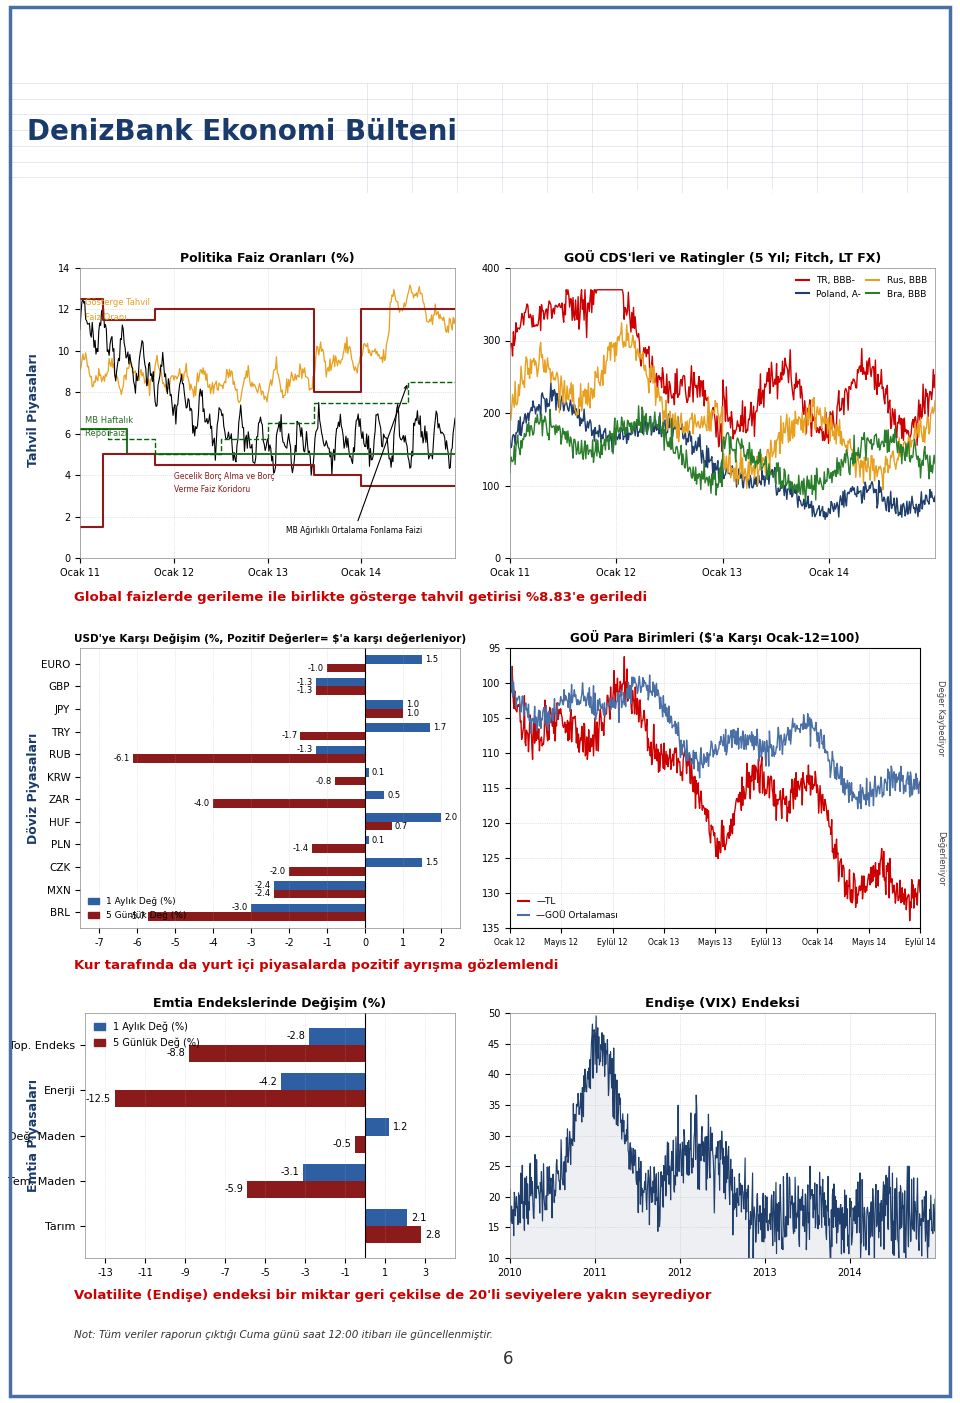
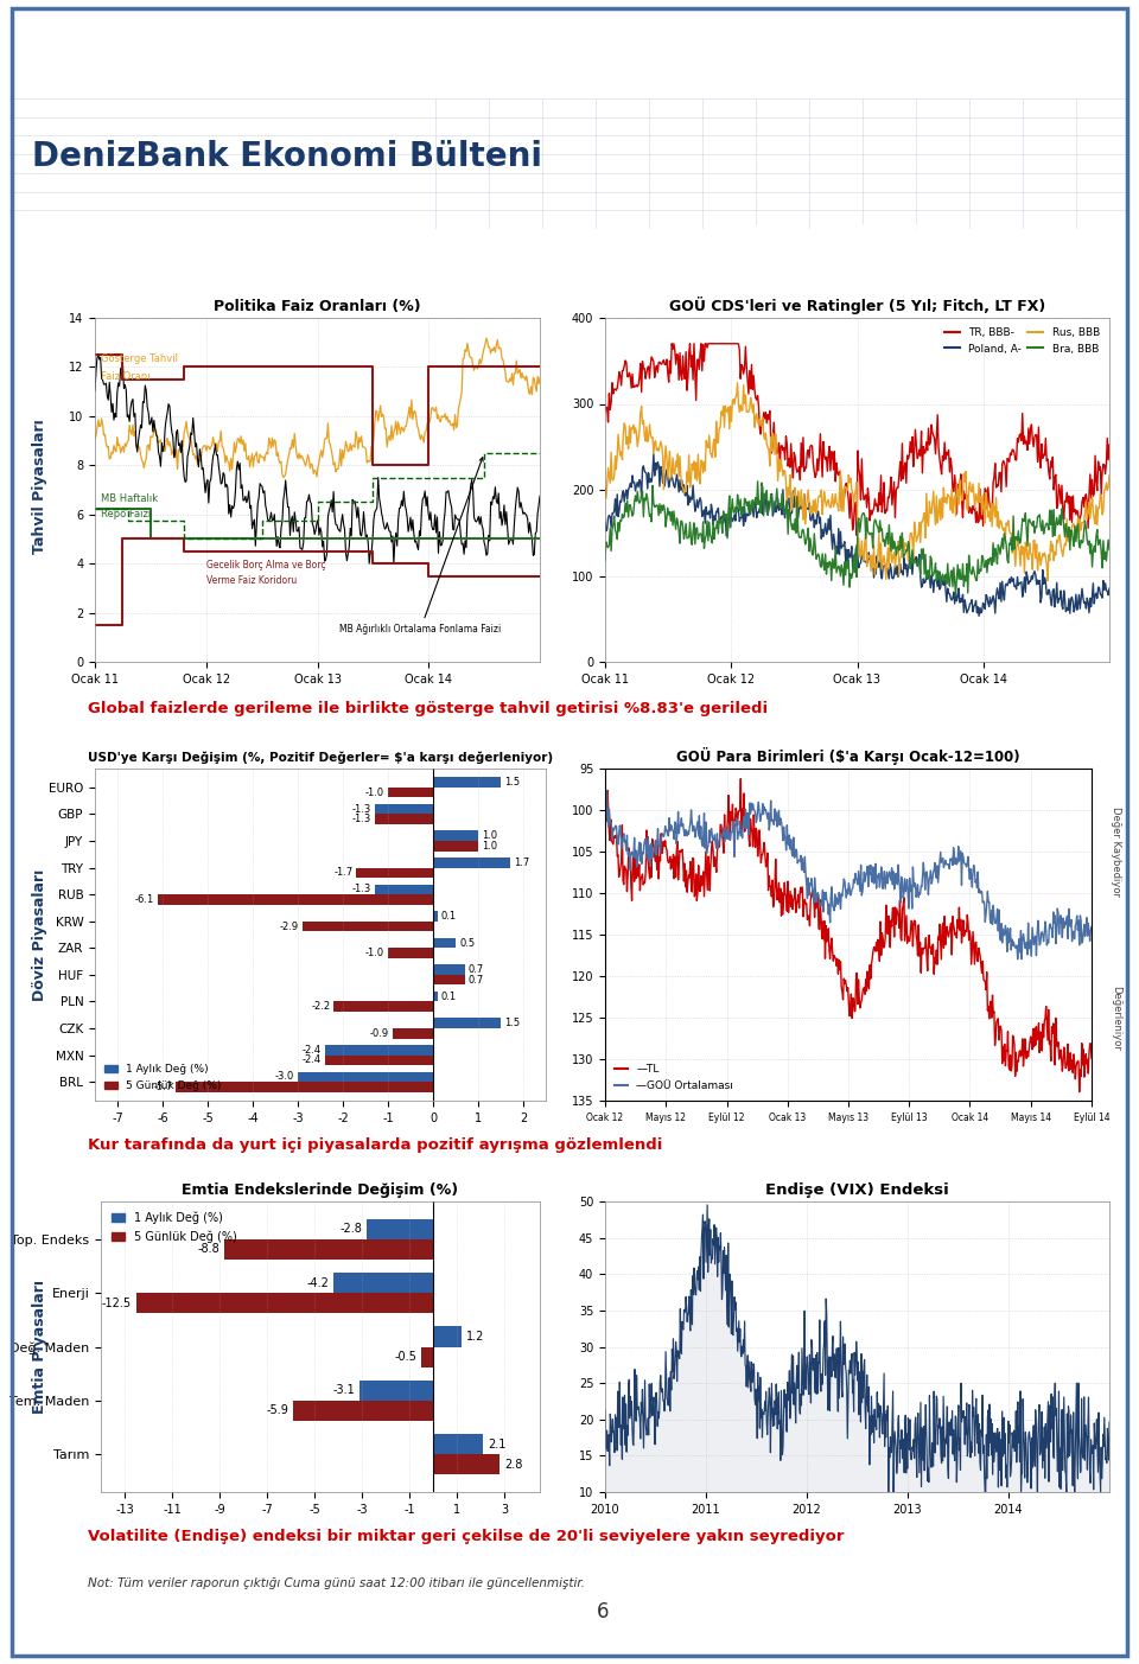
5 Günlük Değ (%)/KRW: -0.8 -> -2.9
5 Günlük Değ (%)/ZAR: -4.0 -> -1.0
1 Aylık Değ (%)/HUF: 2.0 -> 0.7
5 Günlük Değ (%)/PLN: -1.4 -> -2.2
5 Günlük Değ (%)/CZK: -2.0 -> -0.9
